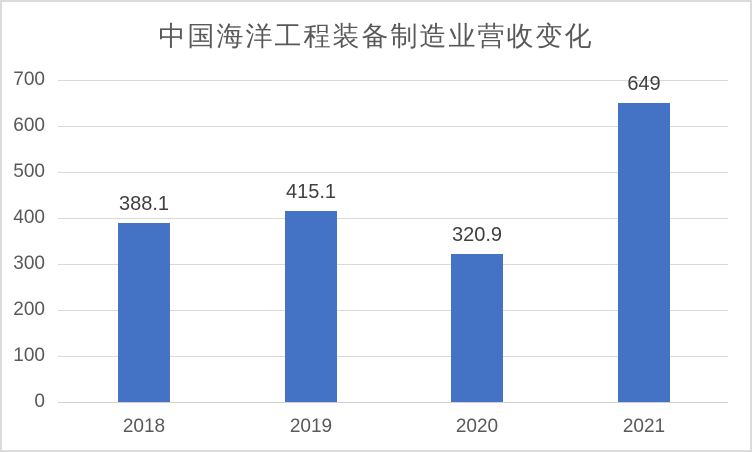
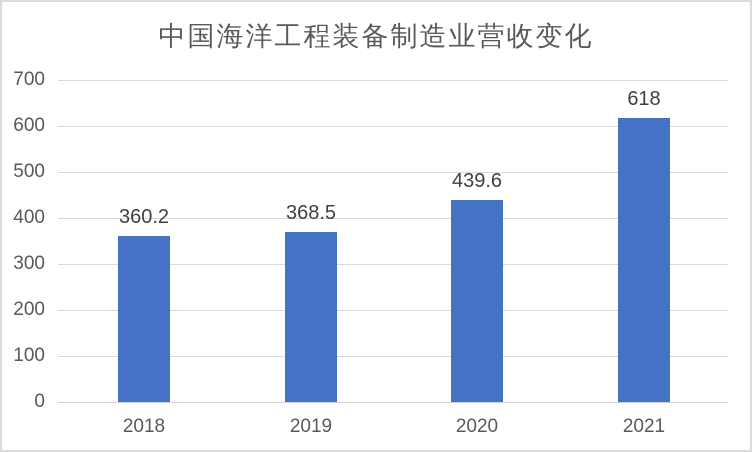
2018: 388.1 -> 360.2
2019: 415.1 -> 368.5
2020: 320.9 -> 439.6
2021: 649 -> 618
